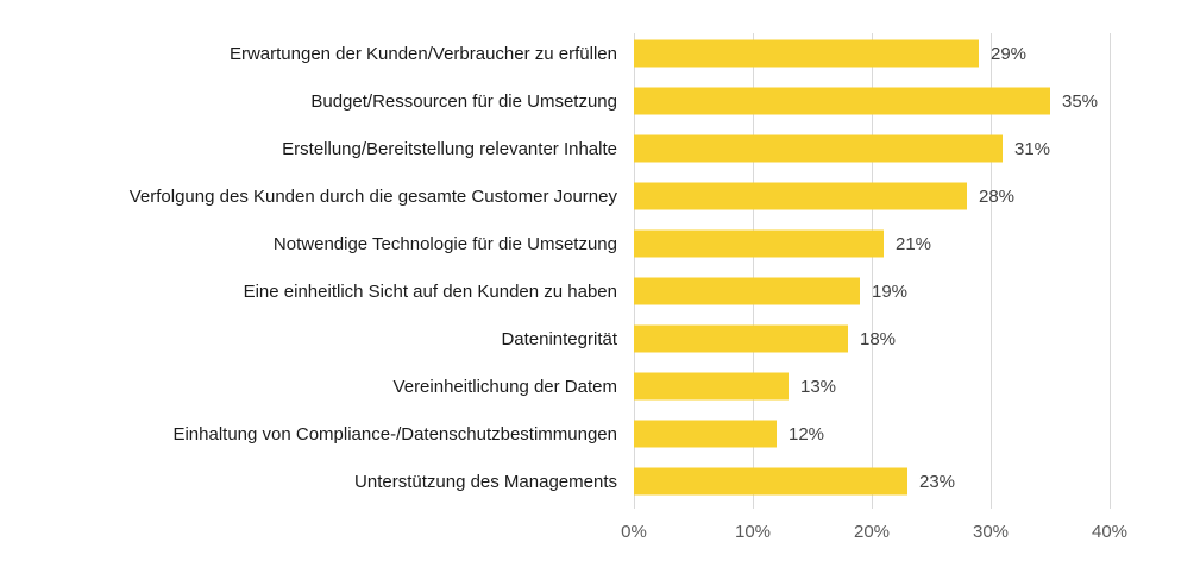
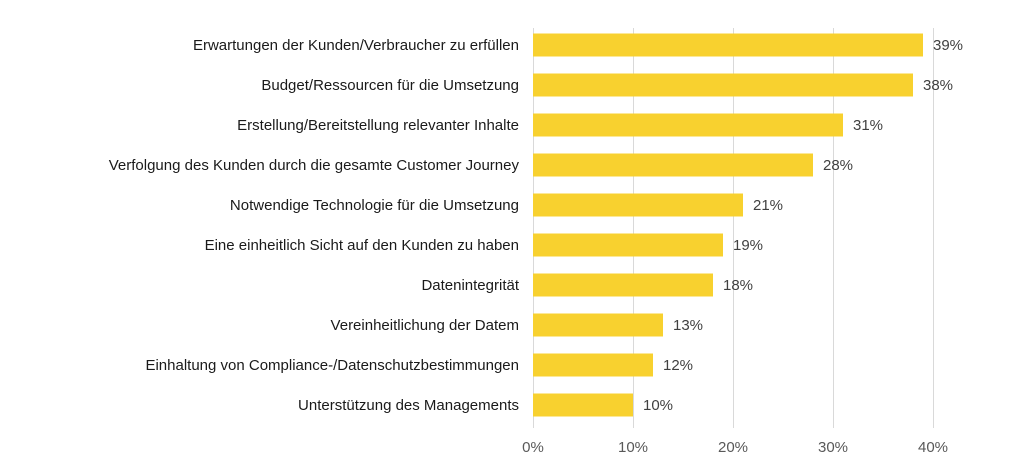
Erwartungen der Kunden/Verbraucher zu erfüllen: 29% -> 39%
Budget/Ressourcen für die Umsetzung: 35% -> 38%
Unterstützung des Managements: 23% -> 10%
